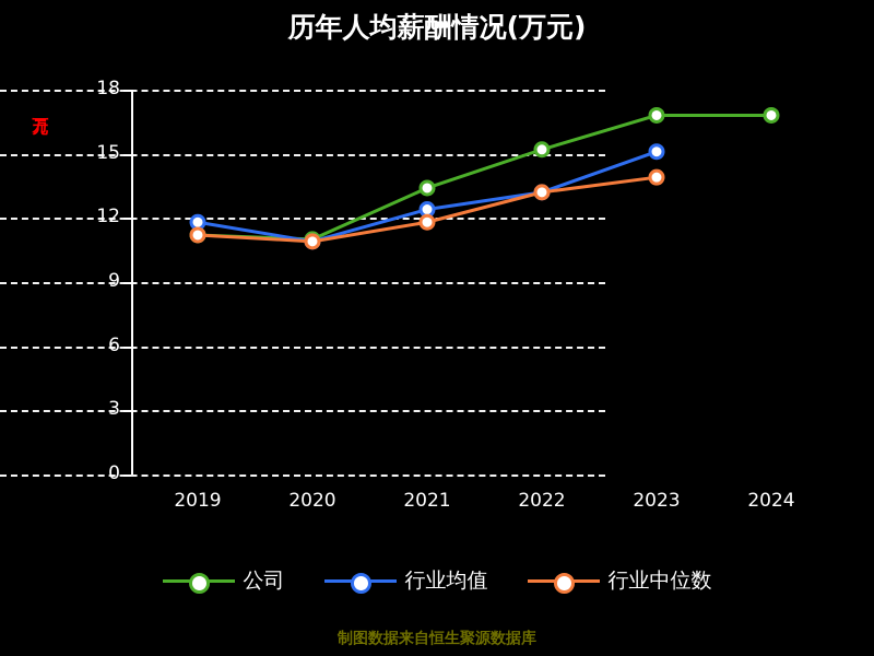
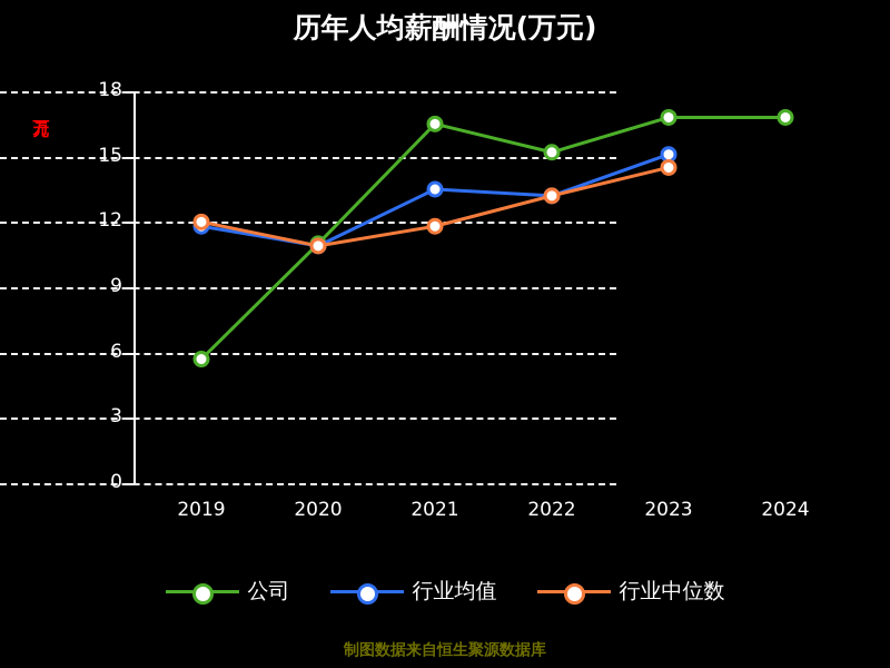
公司/2019: 11.2 -> 5.7
行业中位数/2019: 11.2 -> 12.0
公司/2021: 13.4 -> 16.5
行业均值/2021: 12.4 -> 13.5
行业中位数/2023: 13.9 -> 14.5
